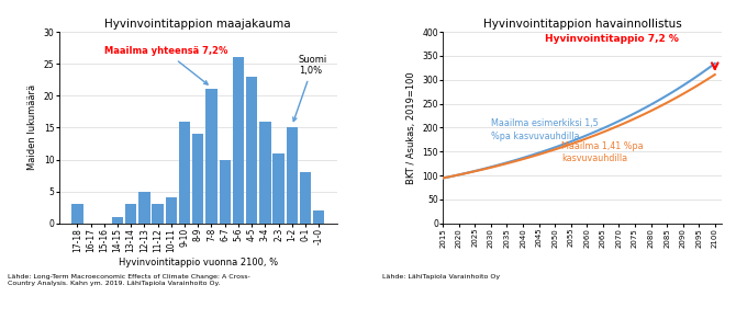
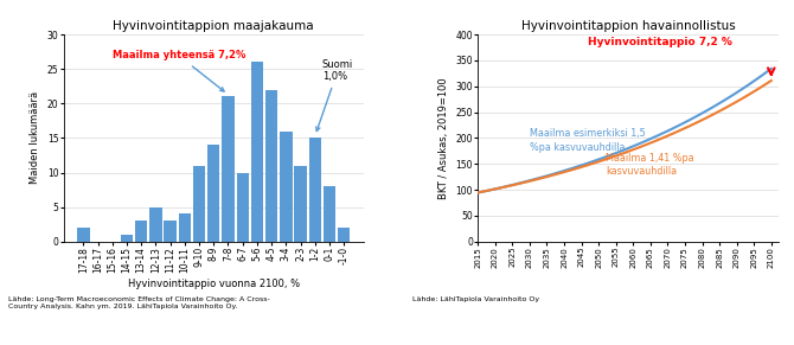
Hyvinvointitappion maajakauma/17-18: 3 -> 2
Hyvinvointitappion maajakauma/9-10: 16 -> 11
Hyvinvointitappion maajakauma/4-5: 23 -> 22
